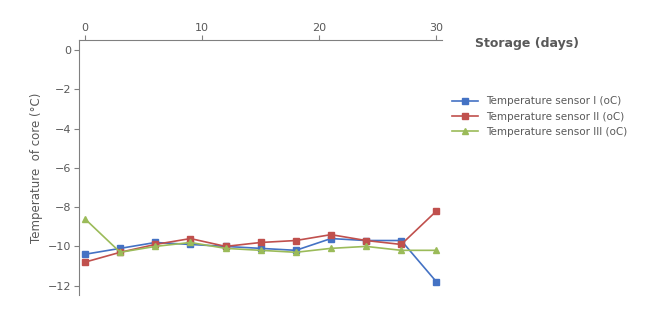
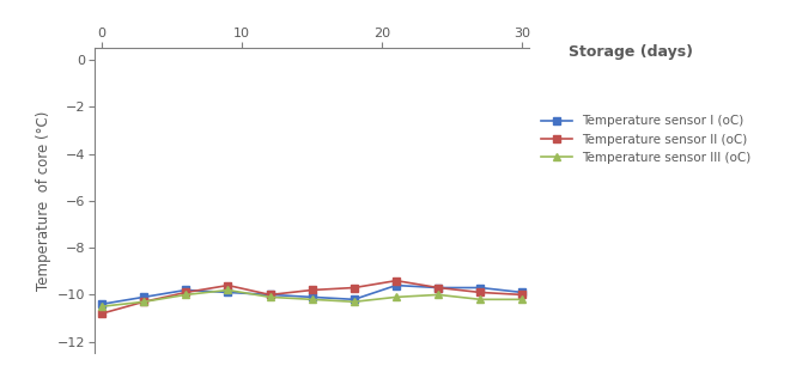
Temperature sensor III (oC)/0: -8.6 -> -10.5
Temperature sensor I (oC)/30: -11.8 -> -9.9
Temperature sensor II (oC)/30: -8.2 -> -10.0
